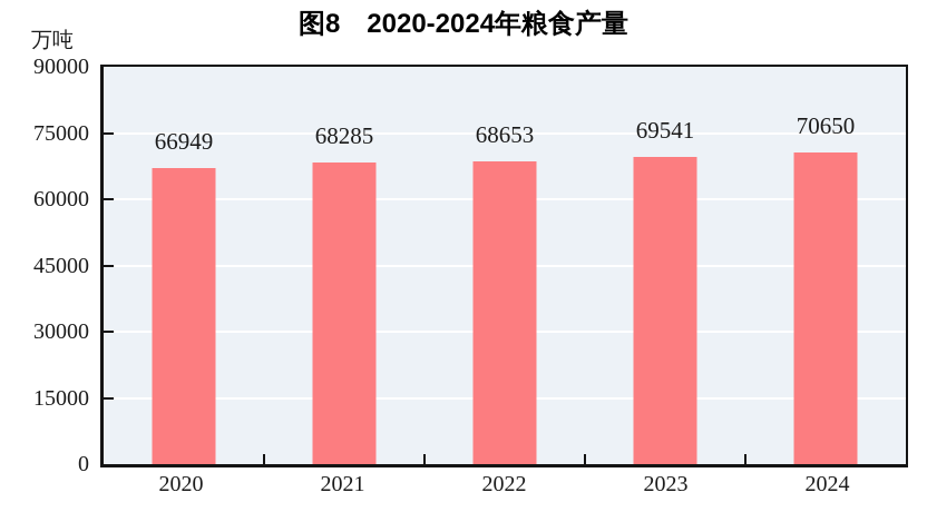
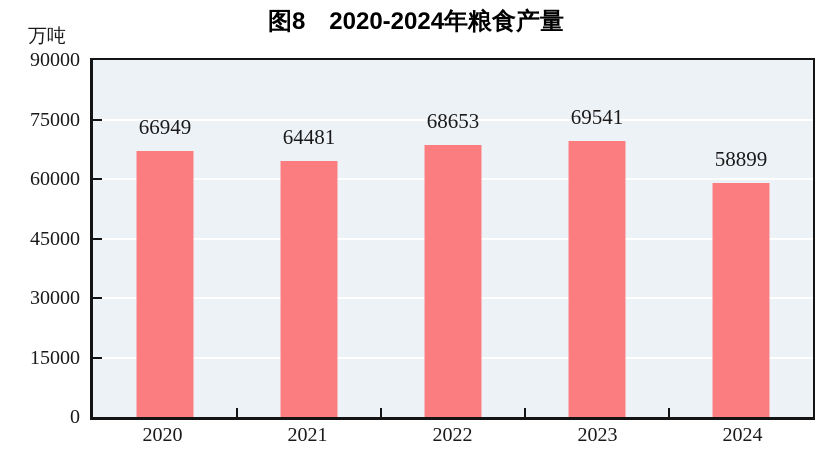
2021: 68285 -> 64481
2024: 70650 -> 58899
